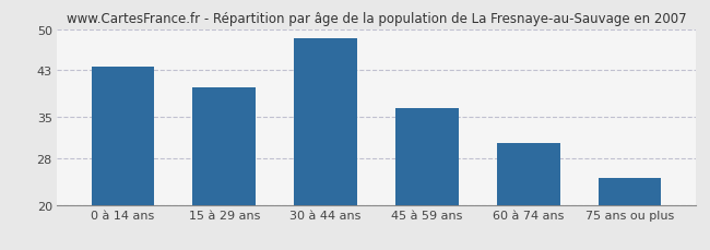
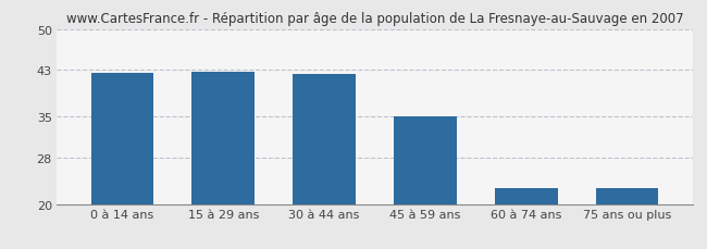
0 à 14 ans: 43.5 -> 42.4
15 à 29 ans: 40.0 -> 42.6
30 à 44 ans: 48.5 -> 42.2
45 à 59 ans: 36.5 -> 35.0
60 à 74 ans: 30.5 -> 22.8
75 ans ou plus: 24.5 -> 22.8
